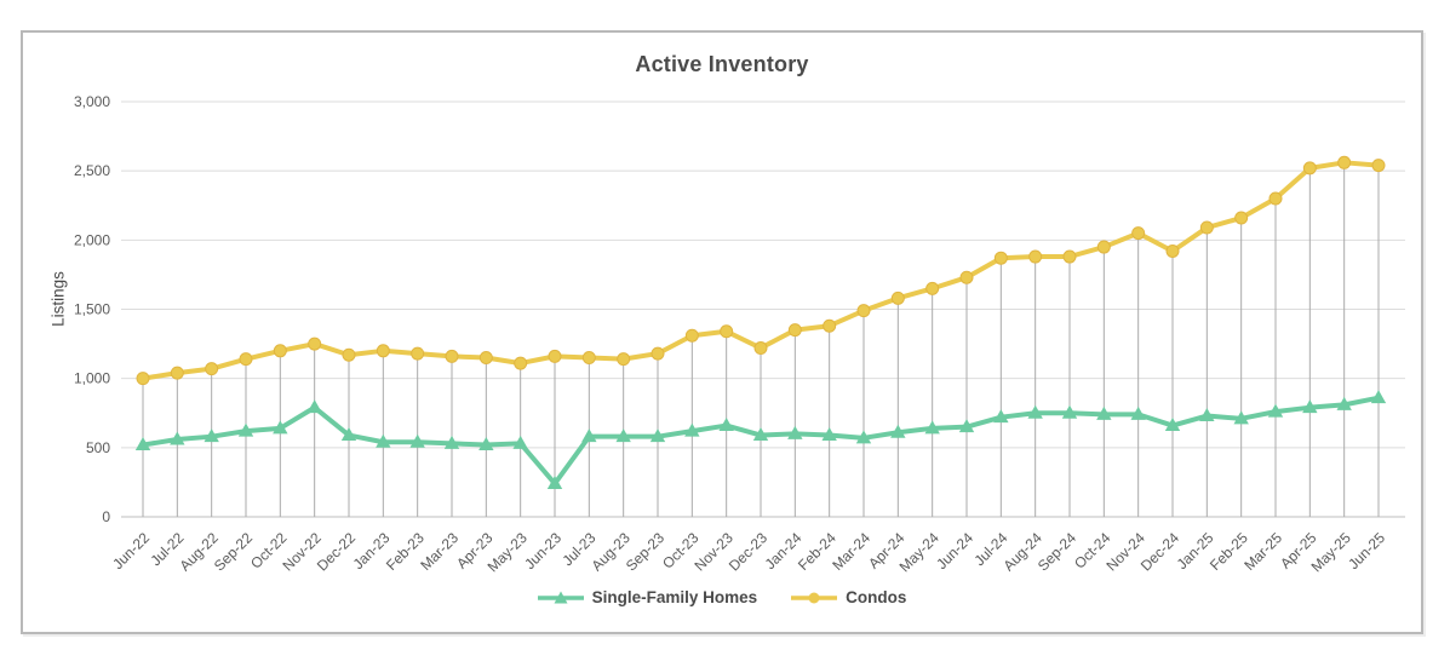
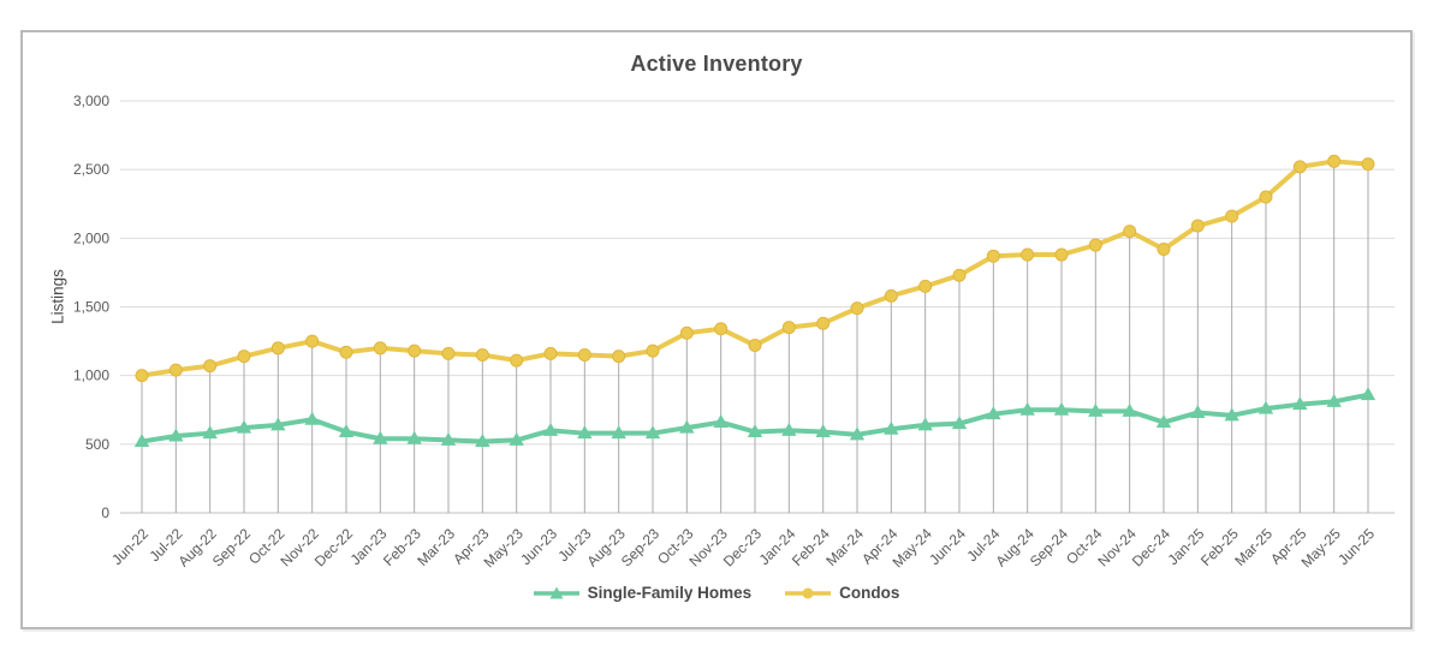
Single-Family Homes/Nov-22: 790 -> 680
Single-Family Homes/Jun-23: 240 -> 600
